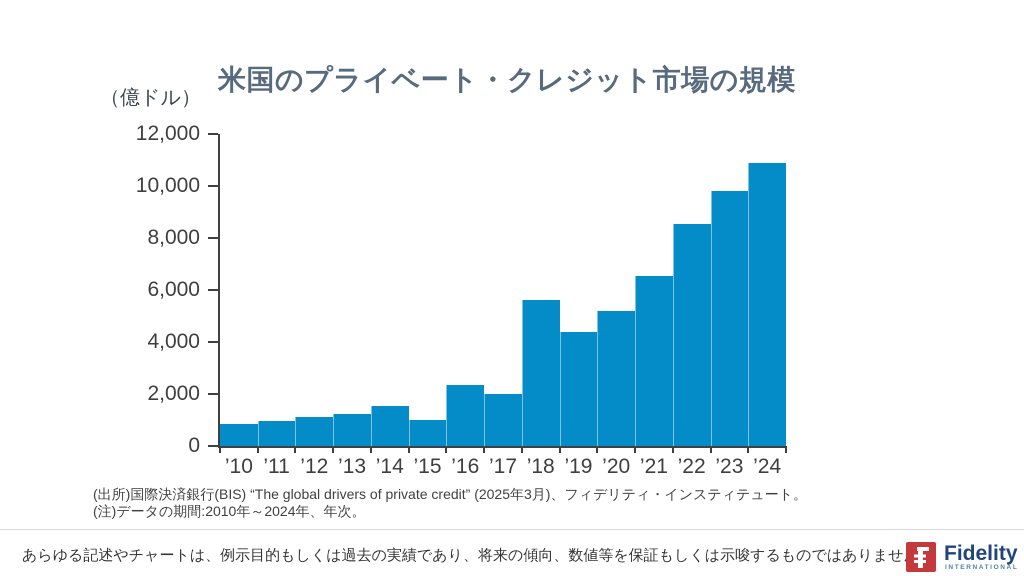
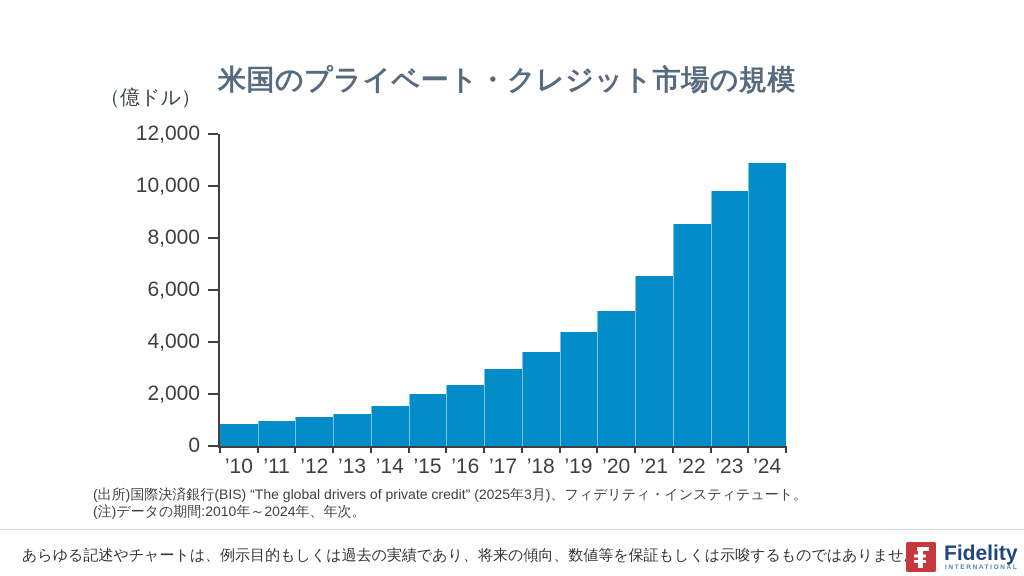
’15: 1000 -> 2000
’17: 2000 -> 3000
’18: 5600 -> 3600
